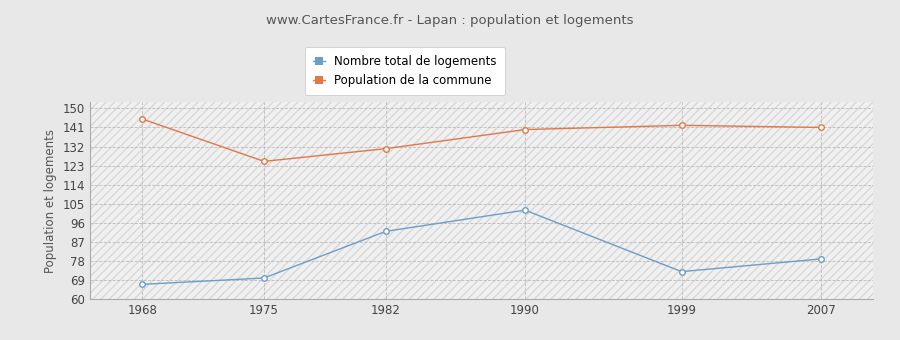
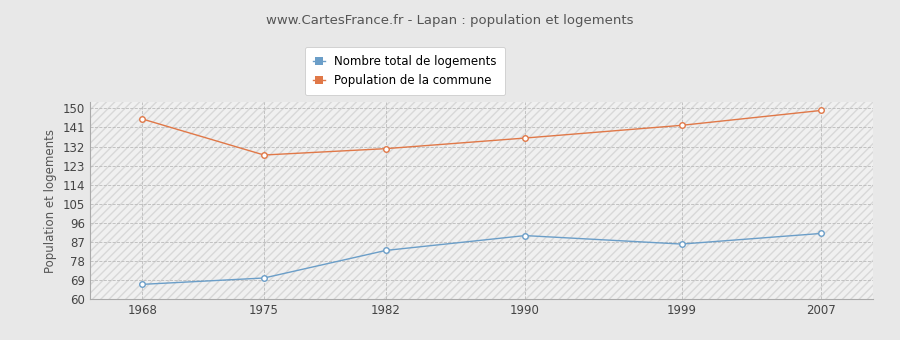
Population de la commune/1975: 125 -> 128
Nombre total de logements/1982: 92 -> 83
Nombre total de logements/1990: 102 -> 90
Population de la commune/1990: 140 -> 136
Nombre total de logements/1999: 73 -> 86
Nombre total de logements/2007: 79 -> 91
Population de la commune/2007: 141 -> 149
